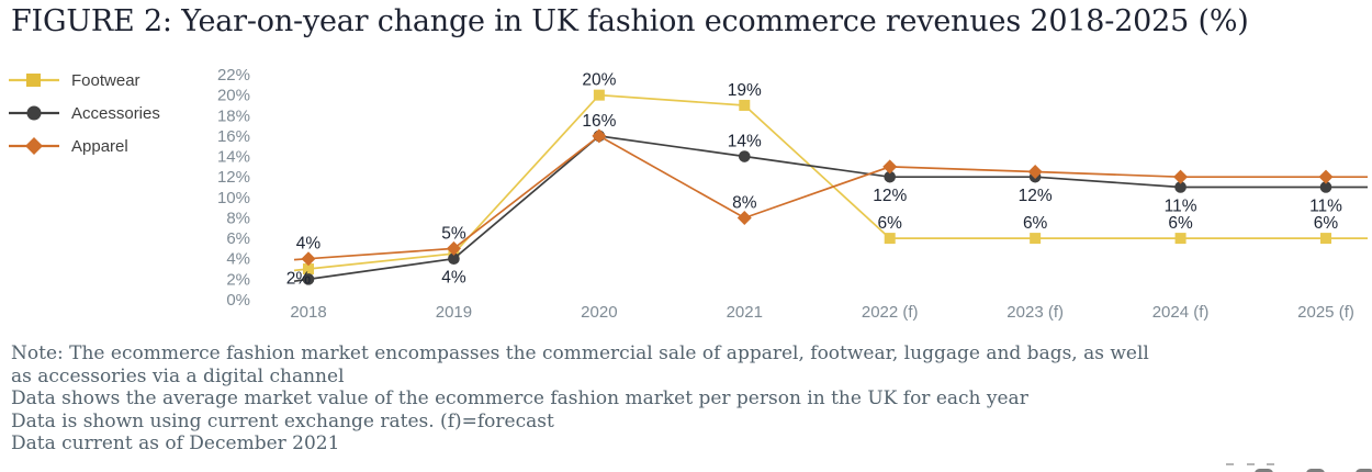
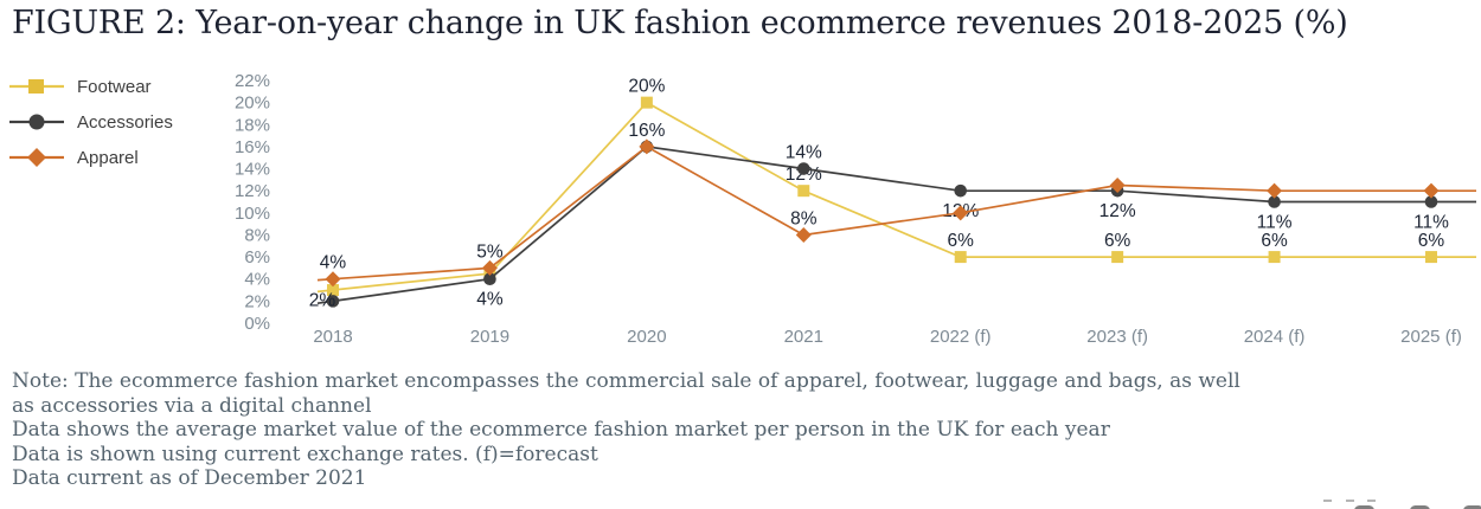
Footwear/2021: 19% -> 12%
Apparel/2022 (f): 13% -> 10%
